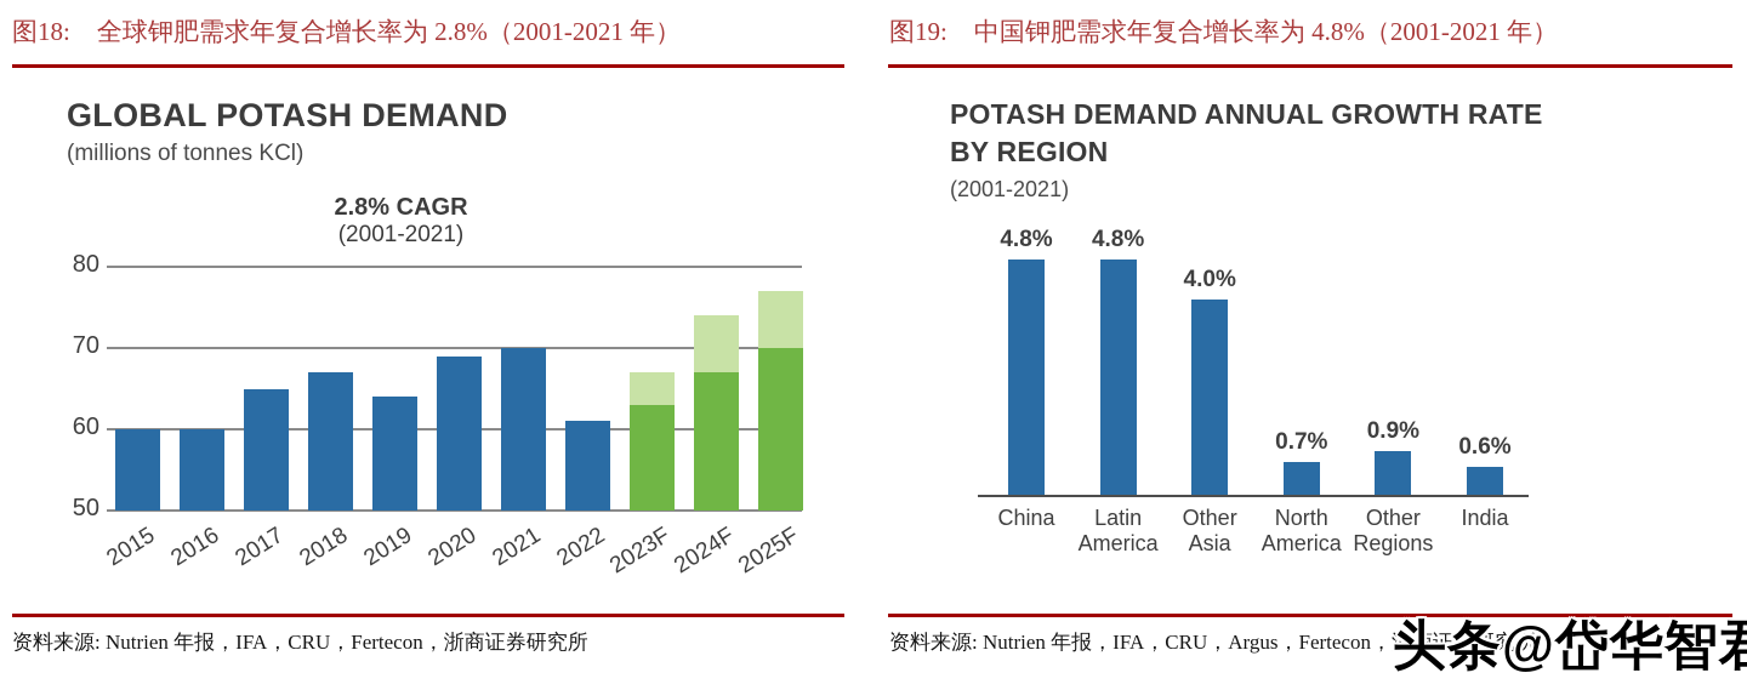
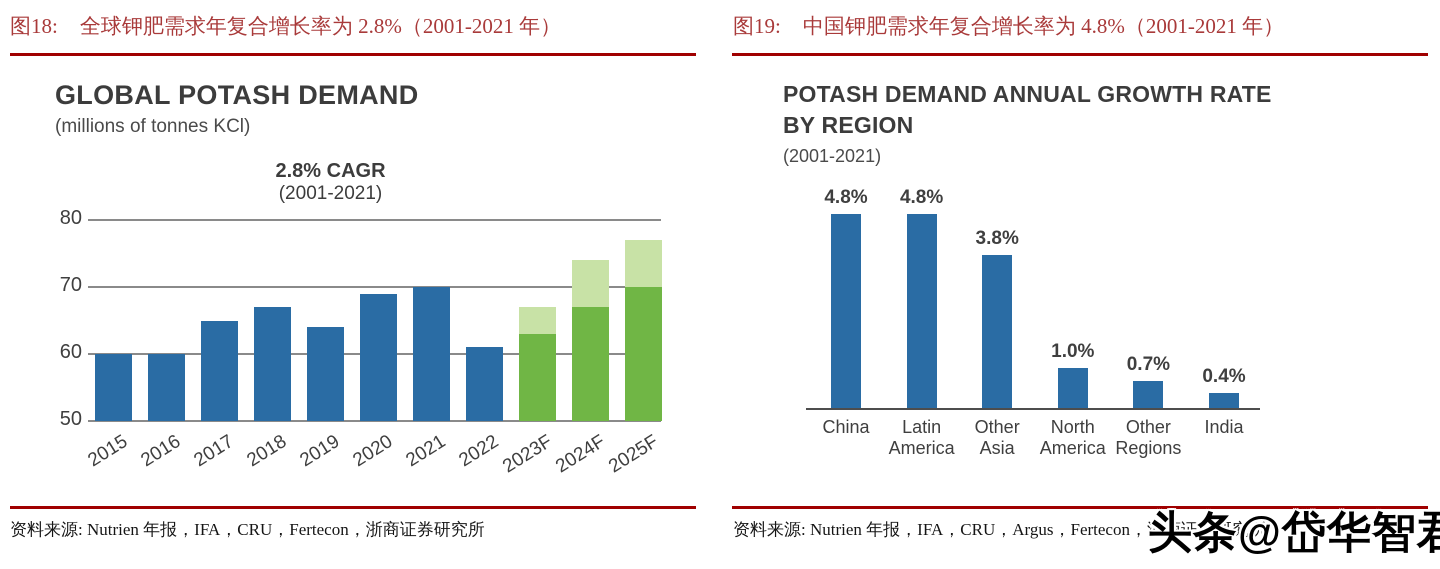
POTASH DEMAND ANNUAL GROWTH RATE BY REGION/Other Asia: 4.0% -> 3.8%
POTASH DEMAND ANNUAL GROWTH RATE BY REGION/North America: 0.7% -> 1.0%
POTASH DEMAND ANNUAL GROWTH RATE BY REGION/Other Regions: 0.9% -> 0.7%
POTASH DEMAND ANNUAL GROWTH RATE BY REGION/India: 0.6% -> 0.4%
